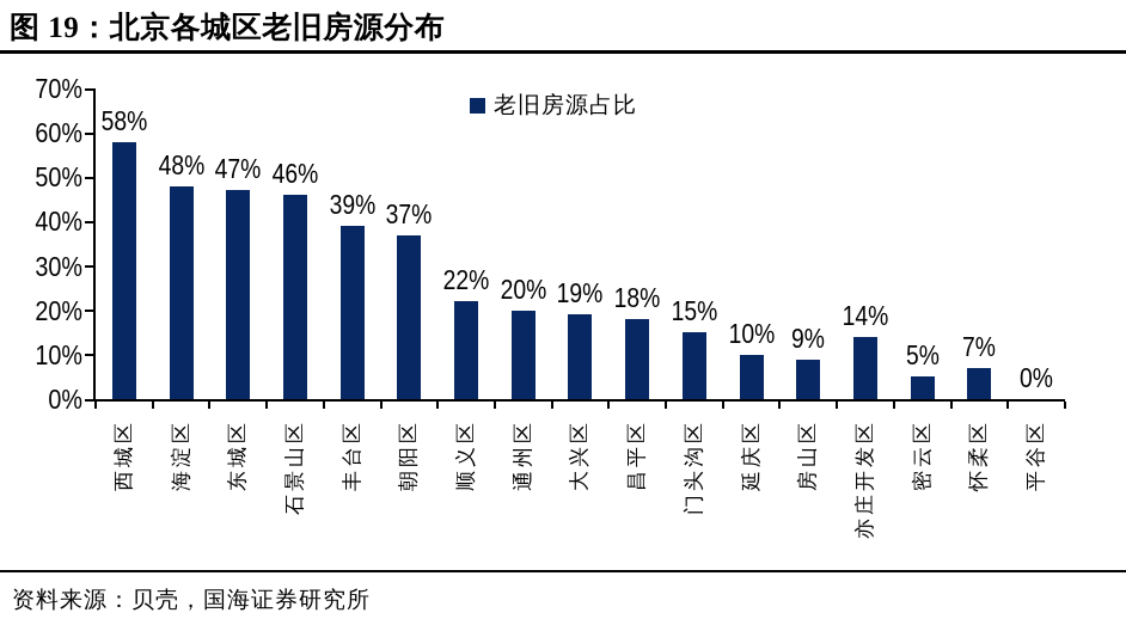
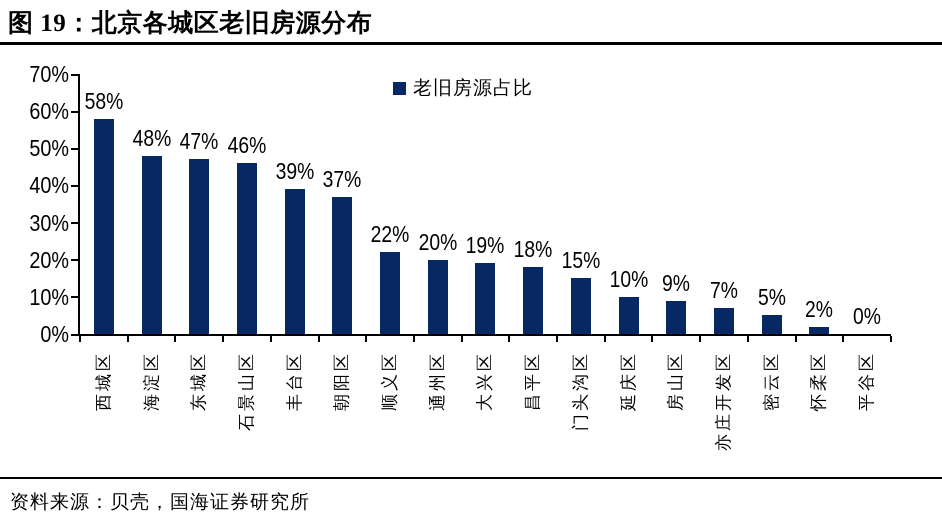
亦庄开发区: 14% -> 7%
怀柔区: 7% -> 2%
